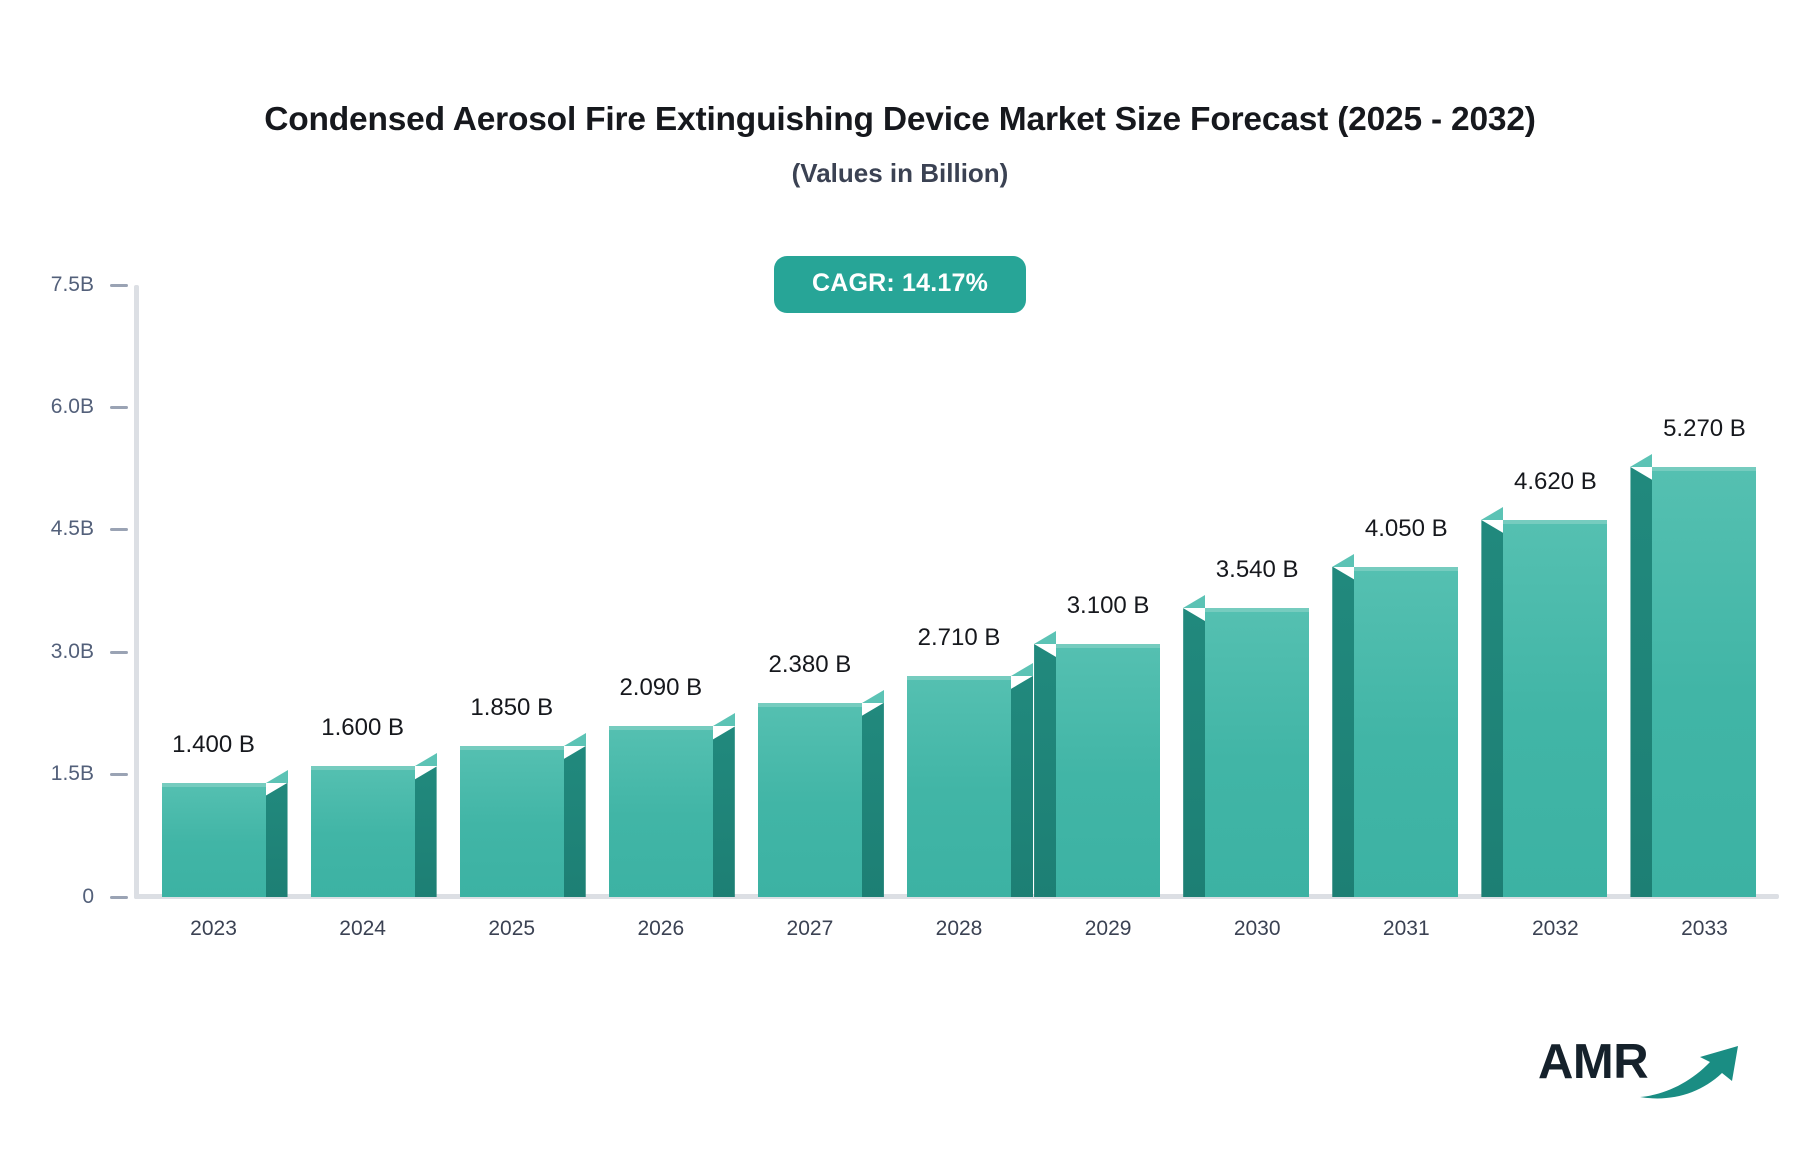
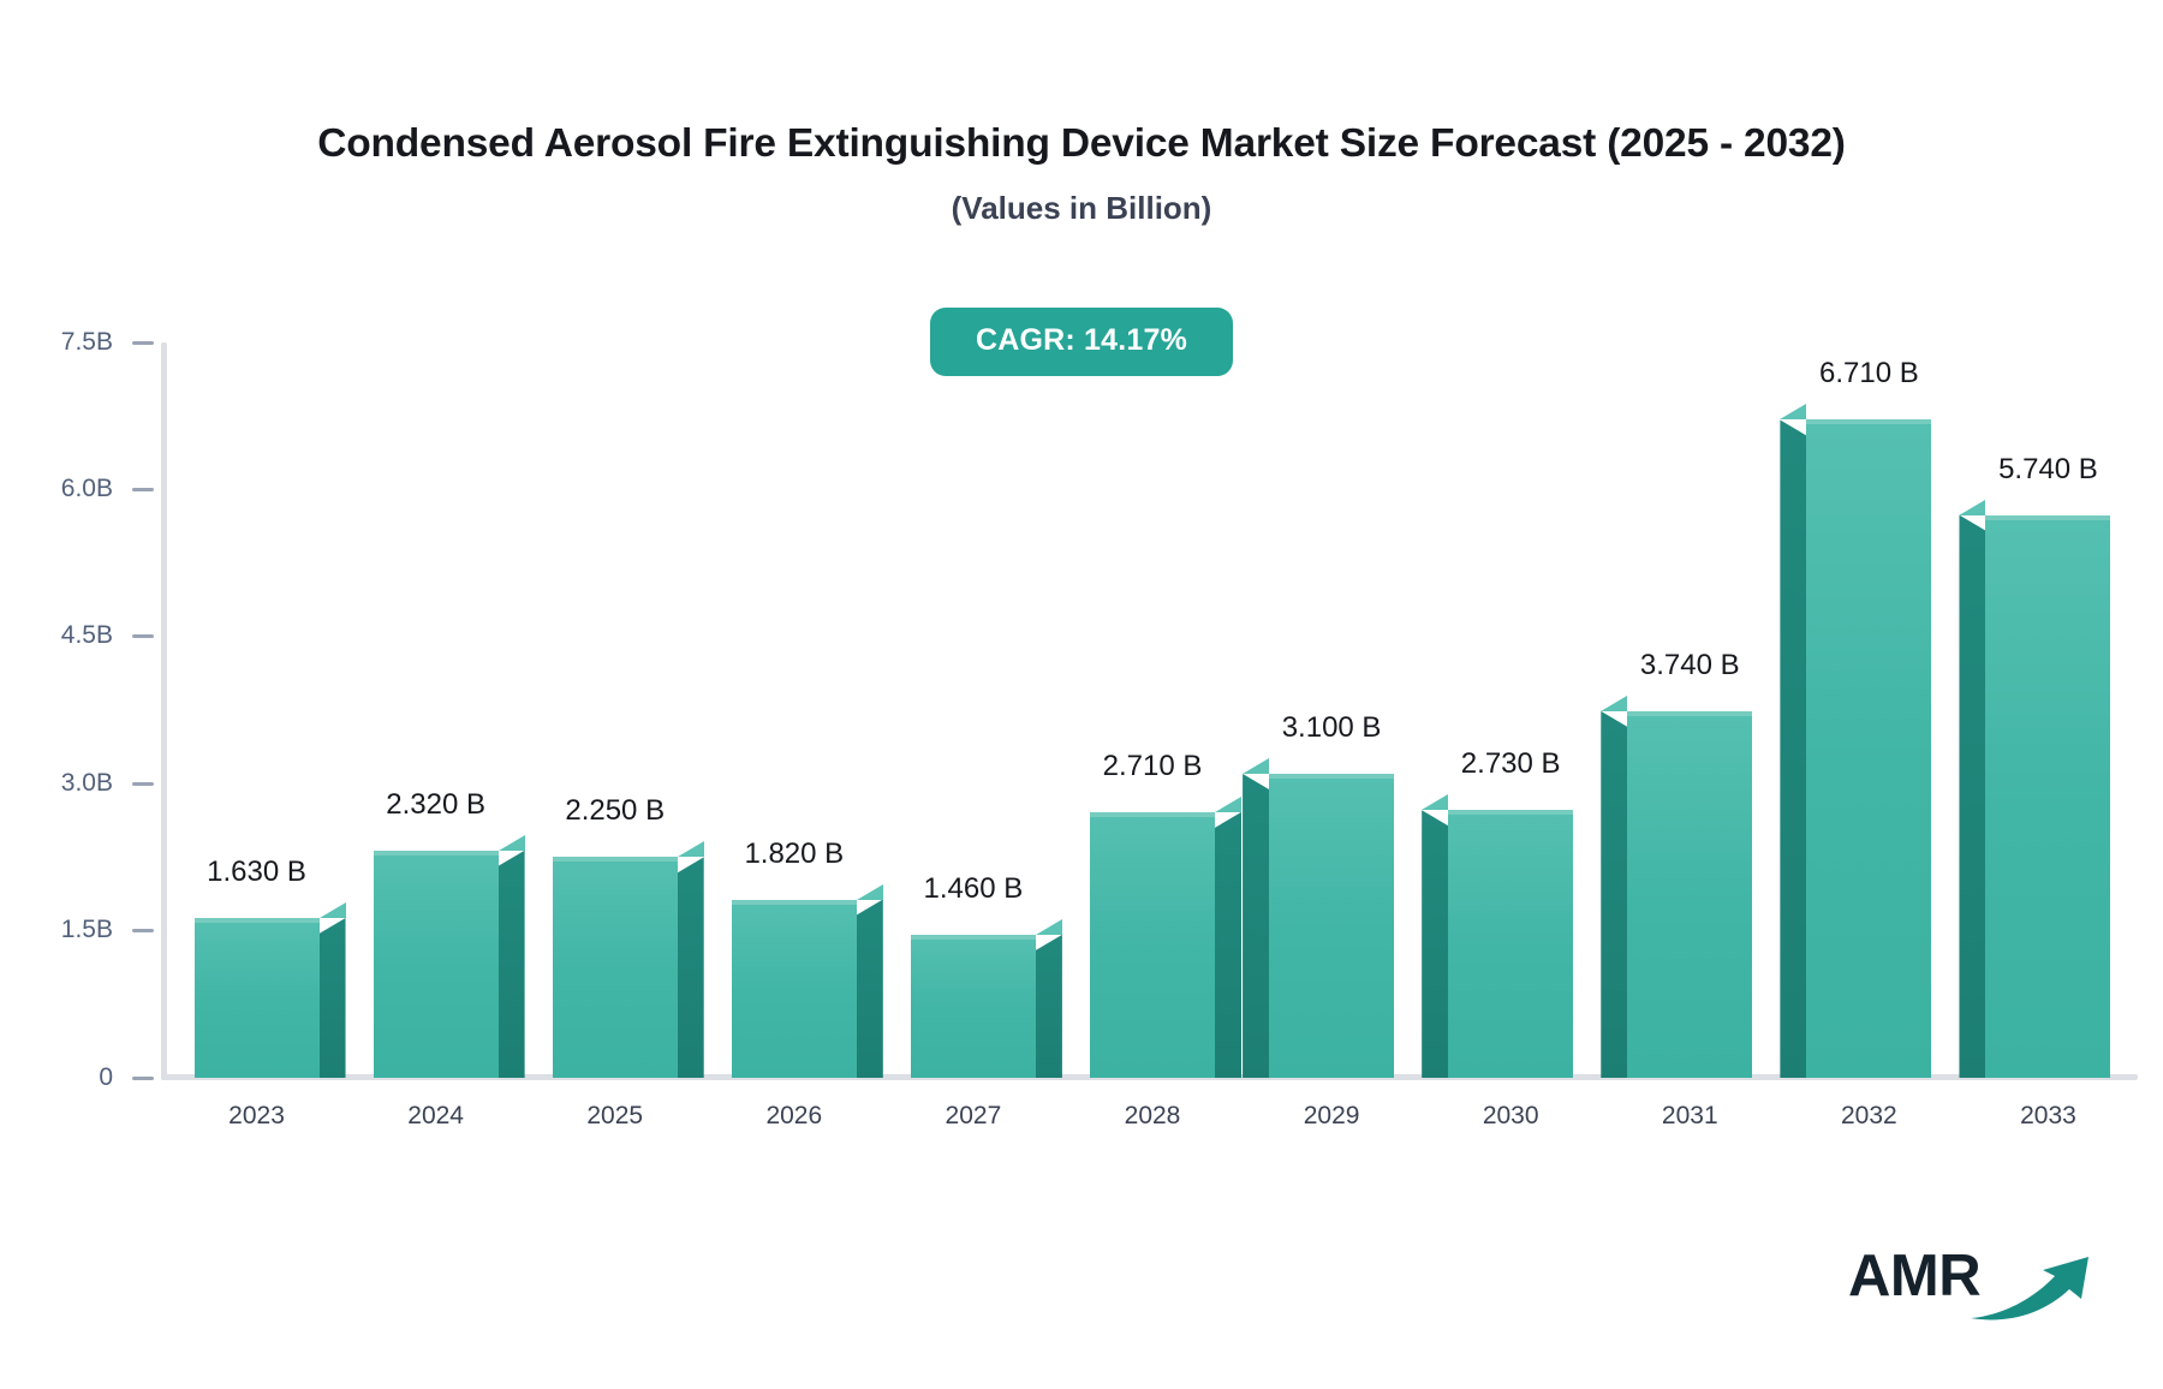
2023: 1.400 -> 1.630
2024: 1.600 -> 2.320
2025: 1.850 -> 2.250
2026: 2.090 -> 1.820
2027: 2.380 -> 1.460
2030: 3.540 -> 2.730
2031: 4.050 -> 3.740
2032: 4.620 -> 6.710
2033: 5.270 -> 5.740
